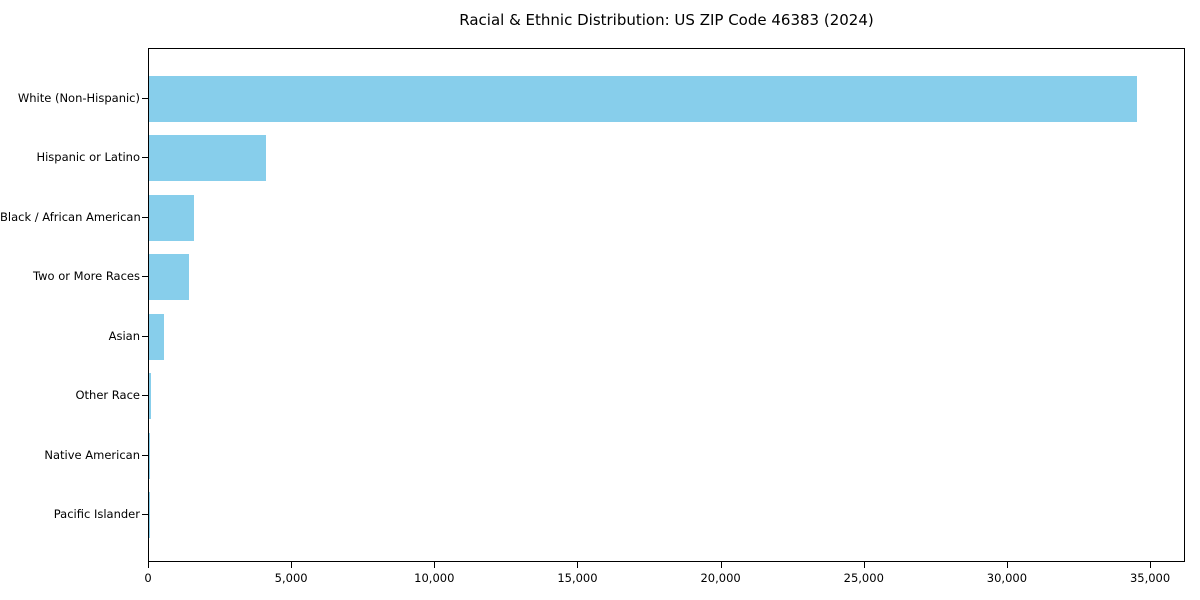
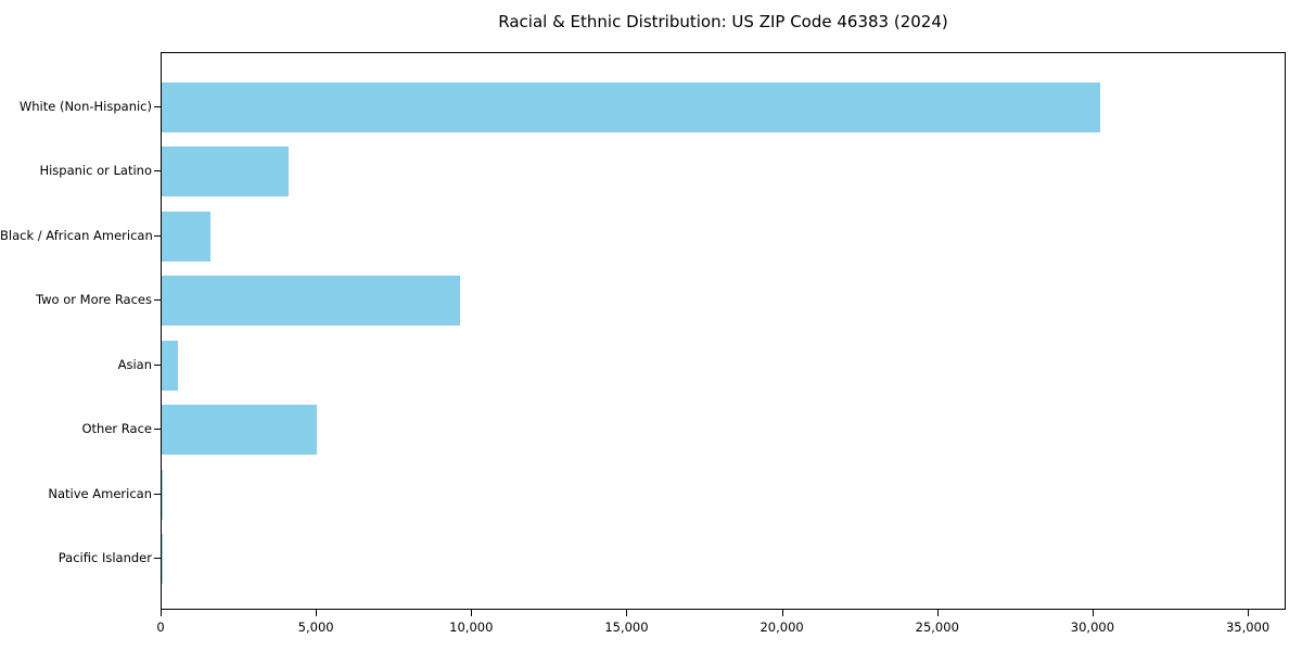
White (Non-Hispanic): 34500 -> 30200
Two or More Races: 1400 -> 9600
Other Race: 100 -> 5000
